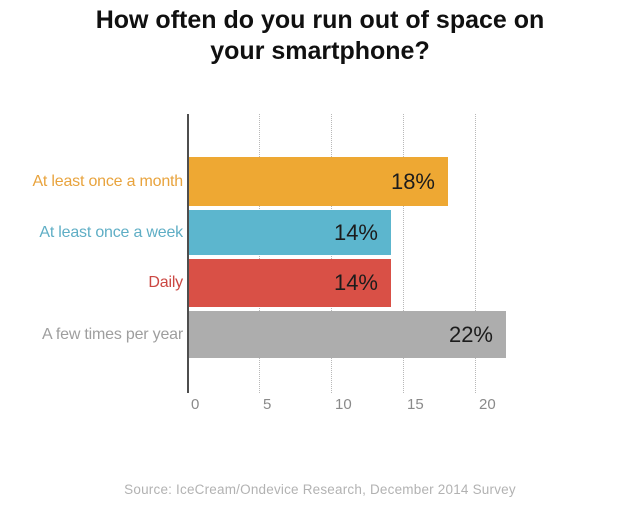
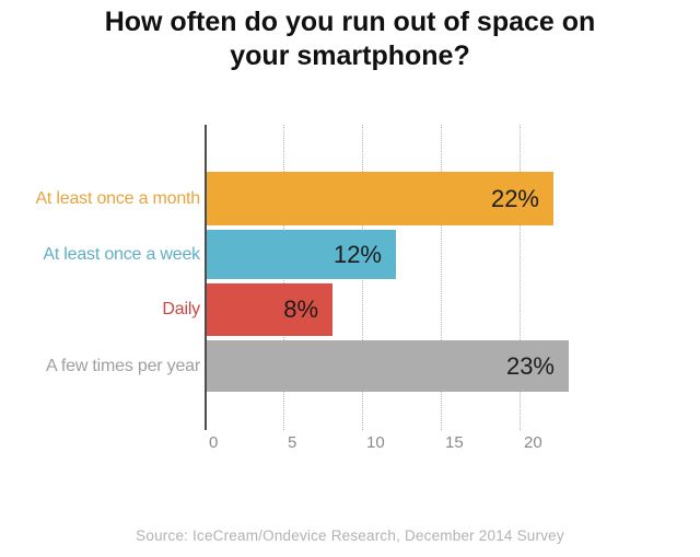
At least once a month: 18% -> 22%
At least once a week: 14% -> 12%
Daily: 14% -> 8%
A few times per year: 22% -> 23%
